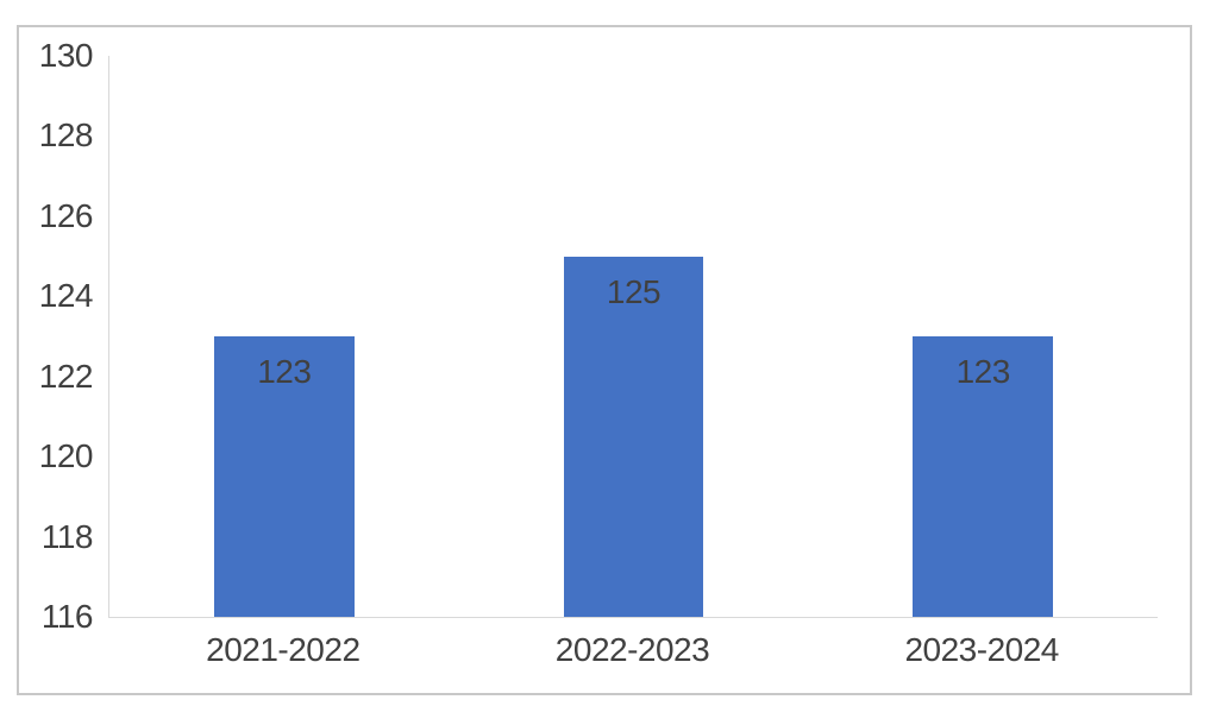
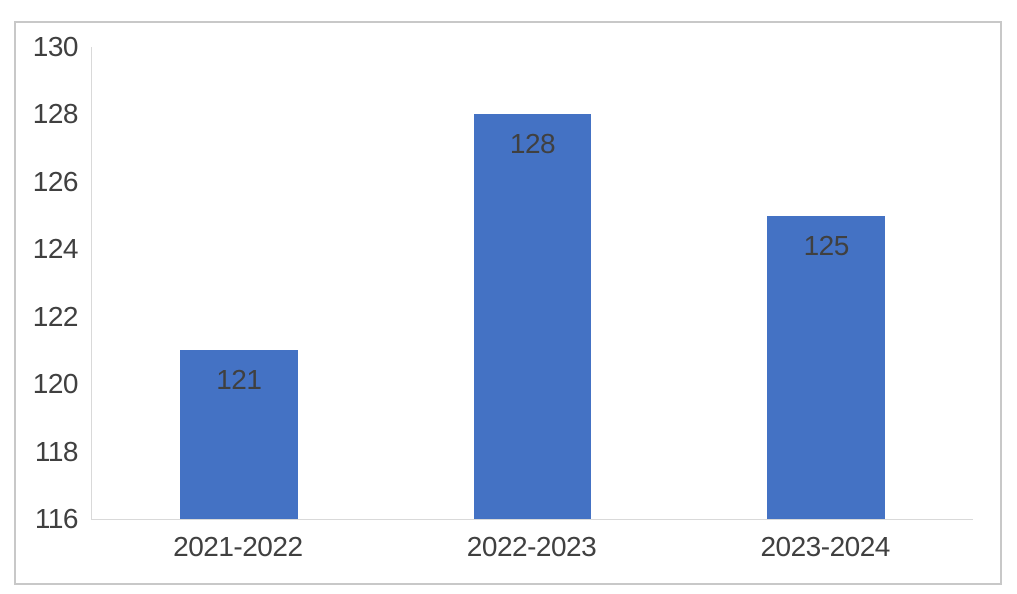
2021-2022: 123 -> 121
2022-2023: 125 -> 128
2023-2024: 123 -> 125
